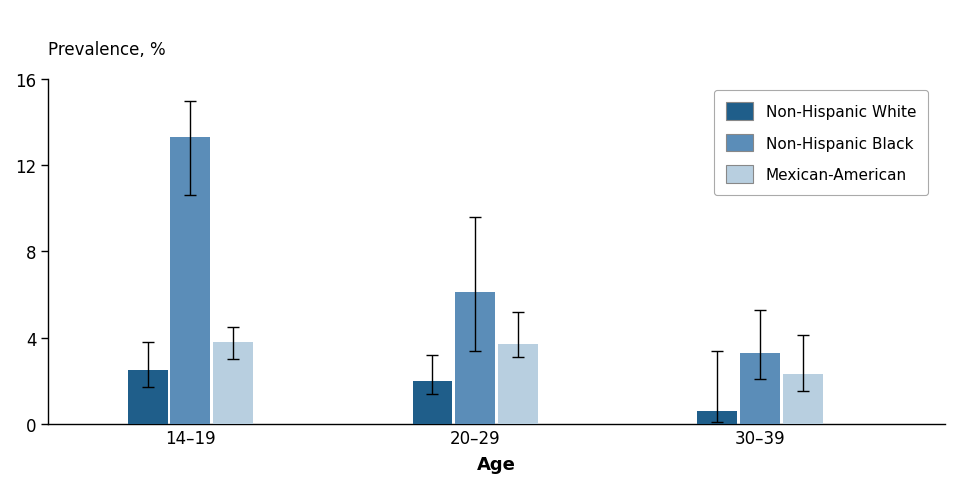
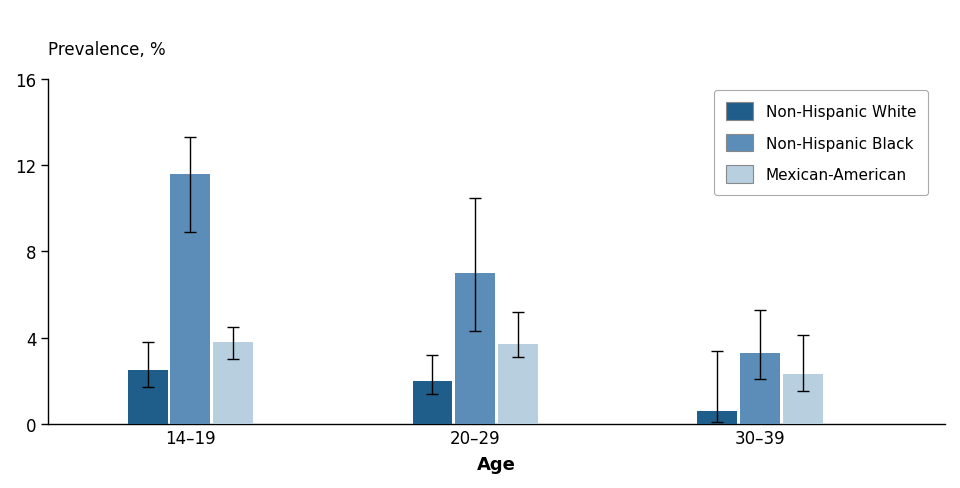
Non-Hispanic Black/14–19: 13.3 -> 11.6
Non-Hispanic Black/20–29: 6.1 -> 7.0
